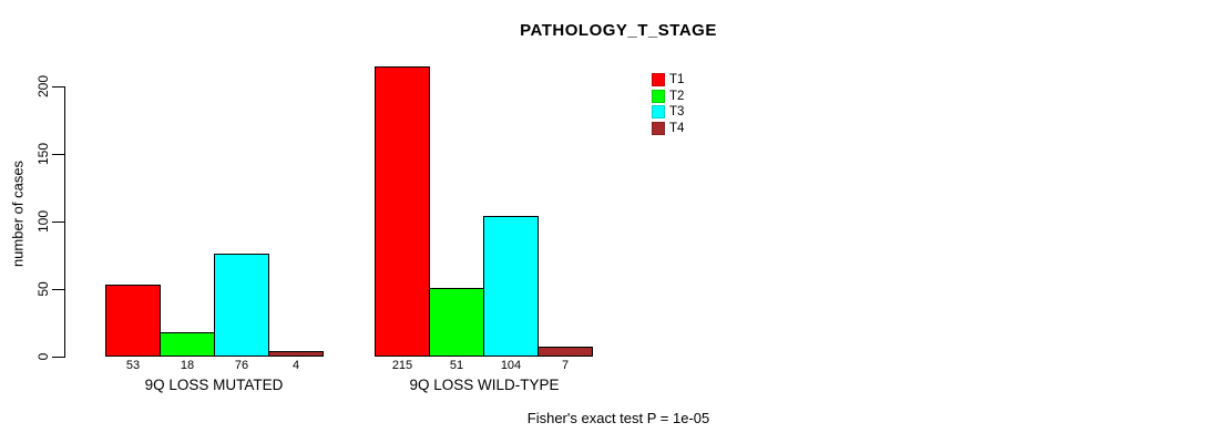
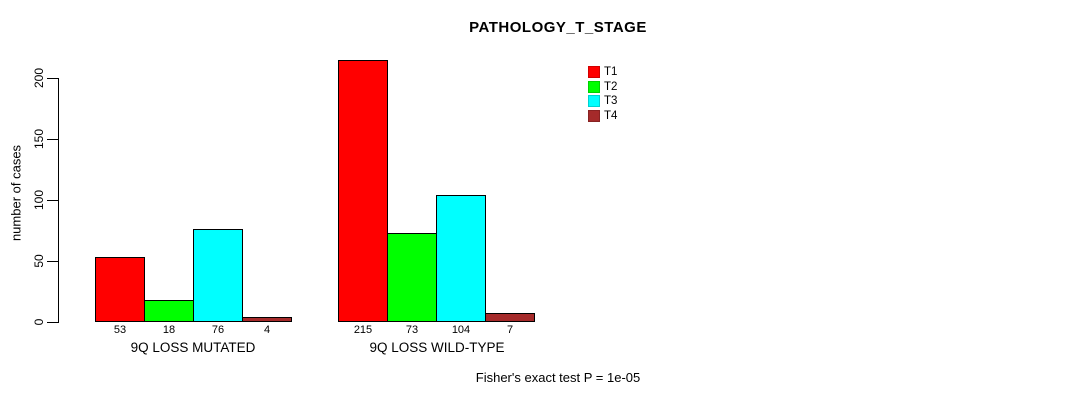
T2/9Q LOSS WILD-TYPE: 51 -> 73
